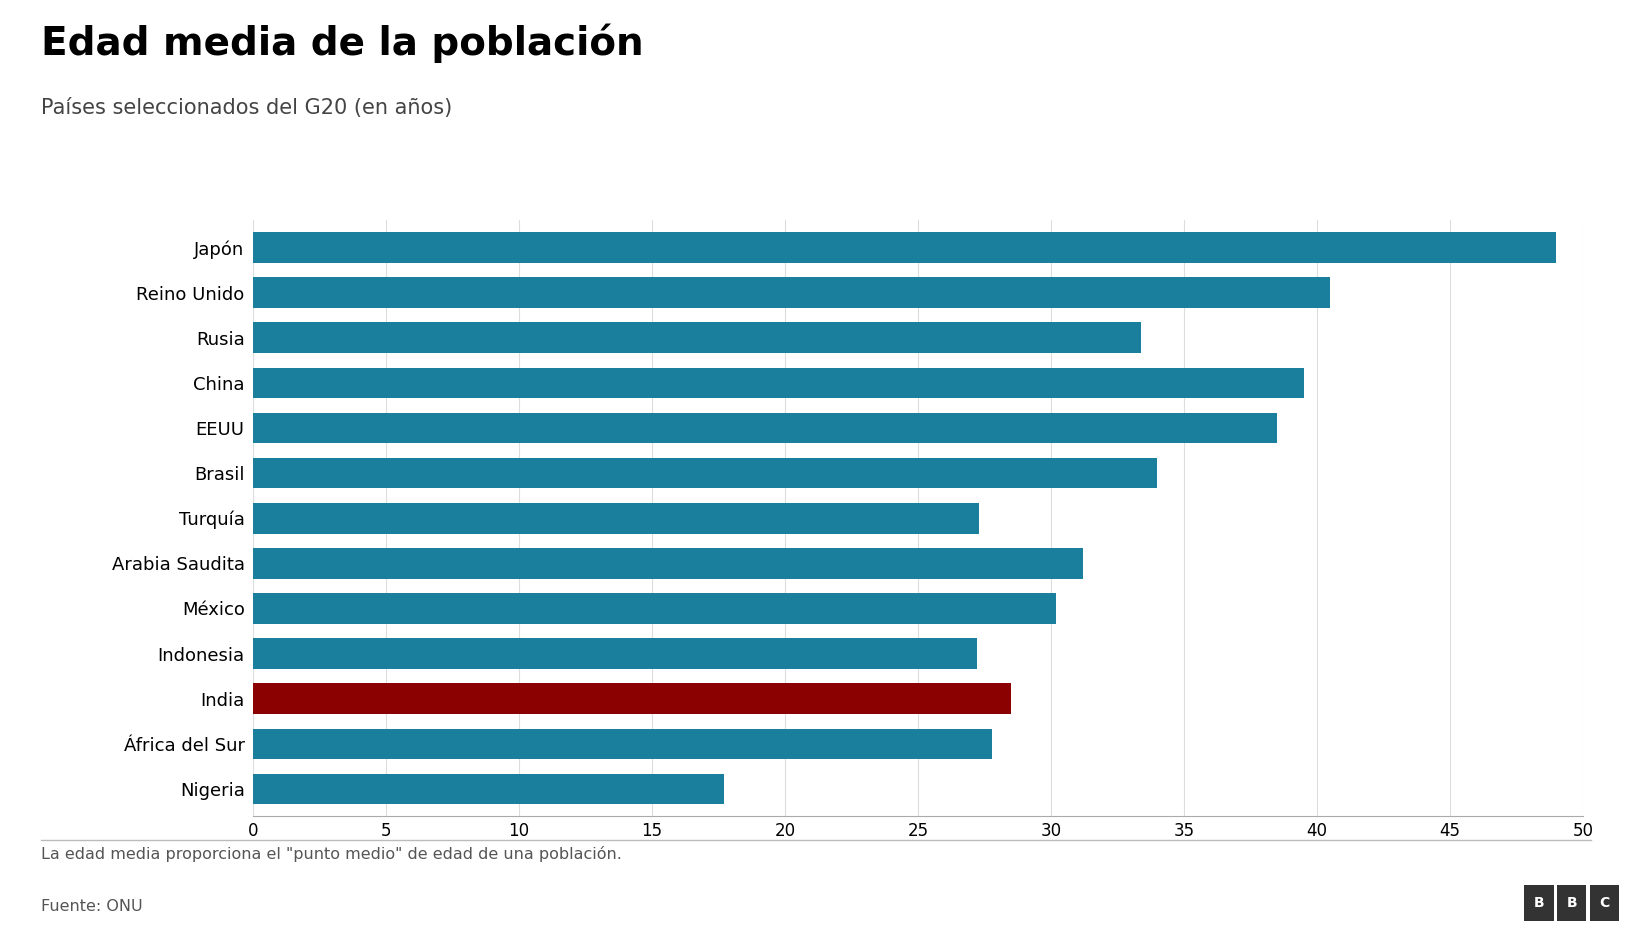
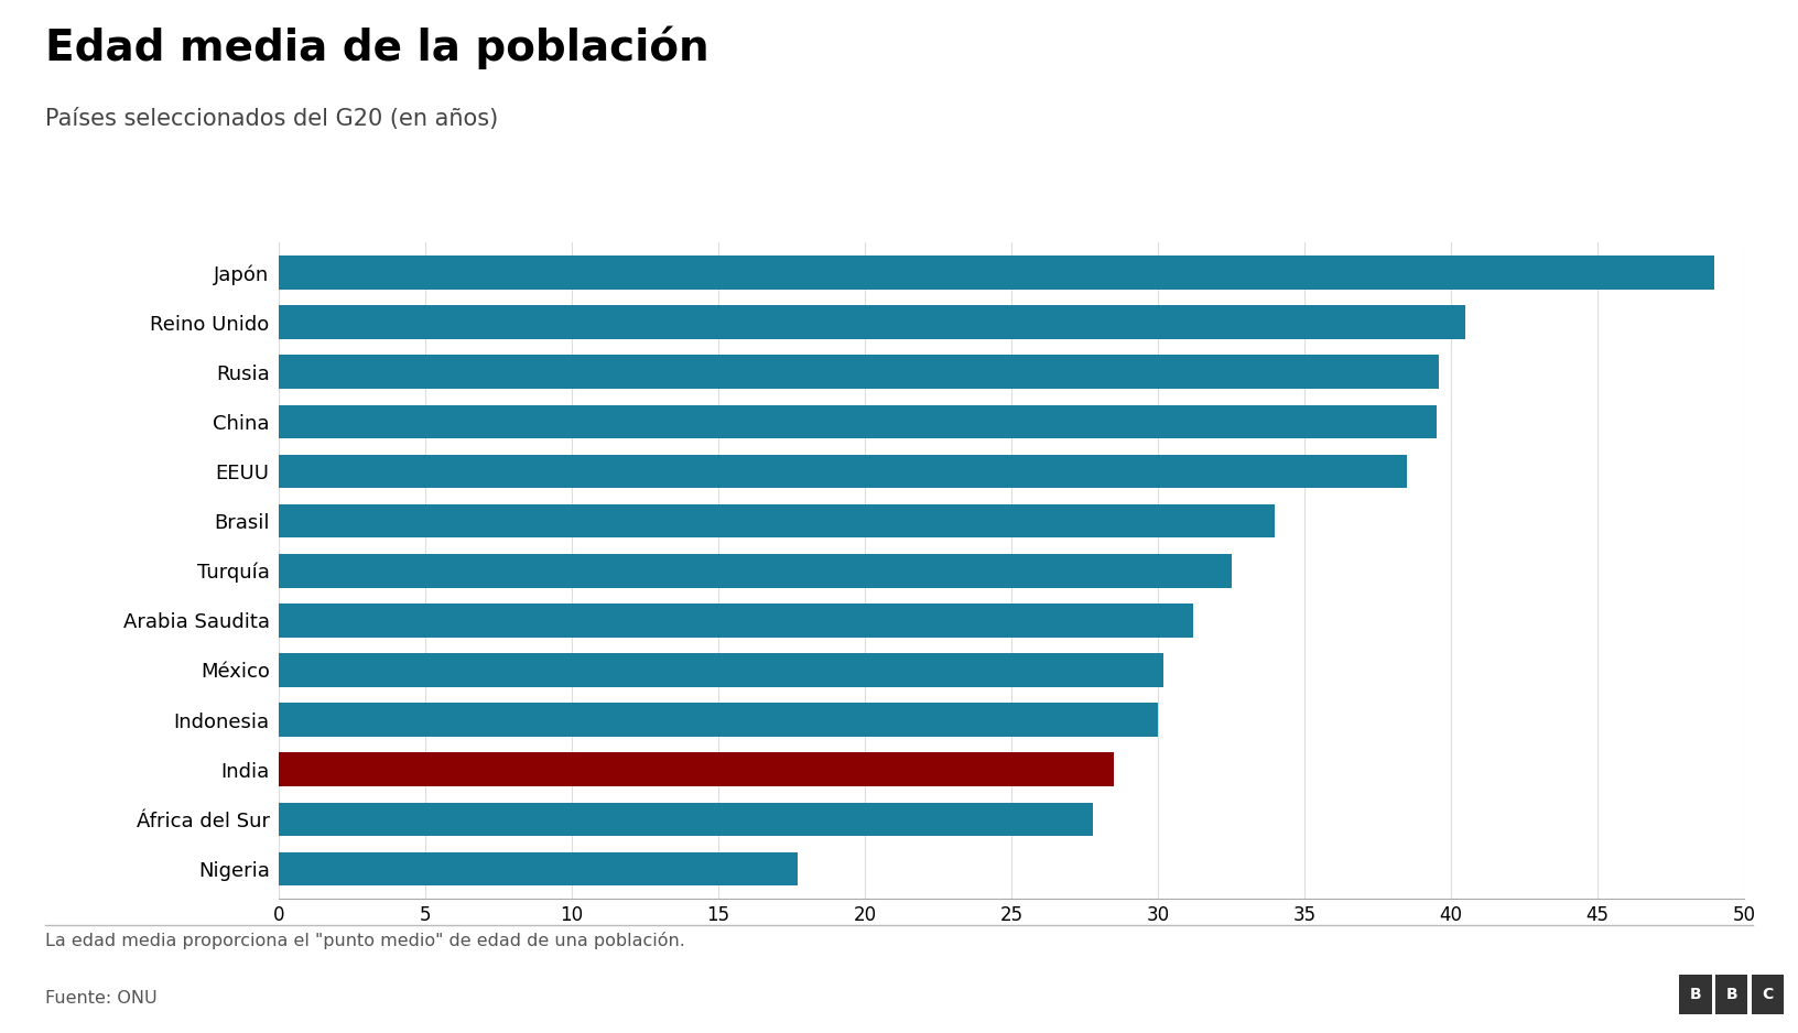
Rusia: 33.4 -> 39.6
Turquía: 27.3 -> 32.5
Indonesia: 27.2 -> 30.0
